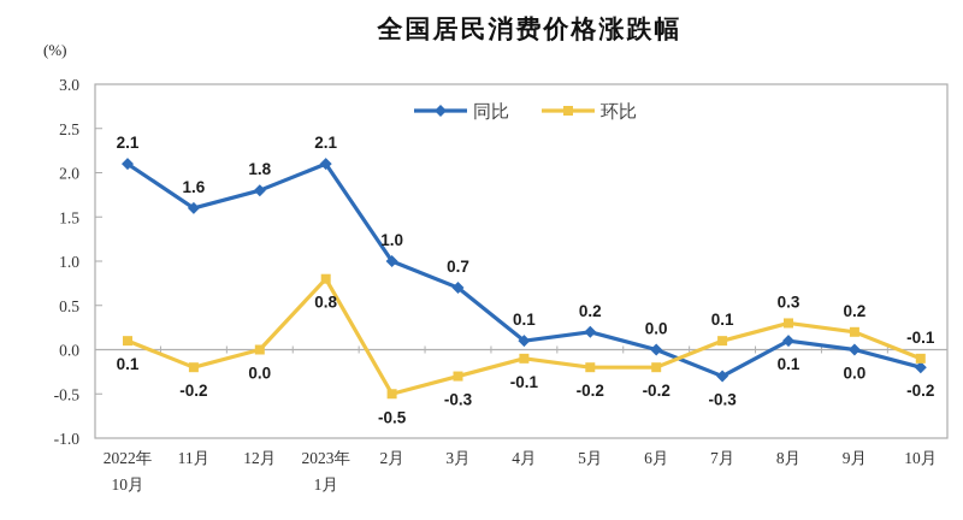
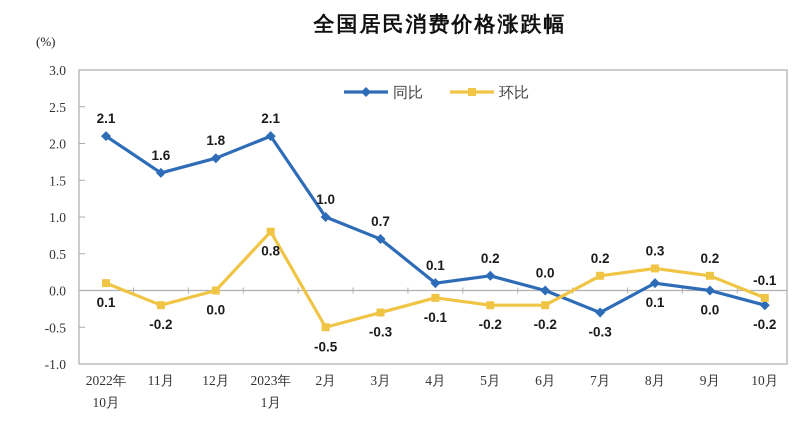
环比/7月: 0.1 -> 0.2
